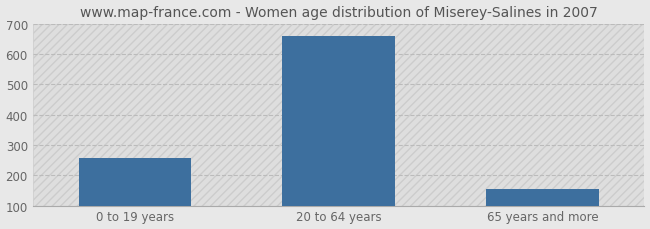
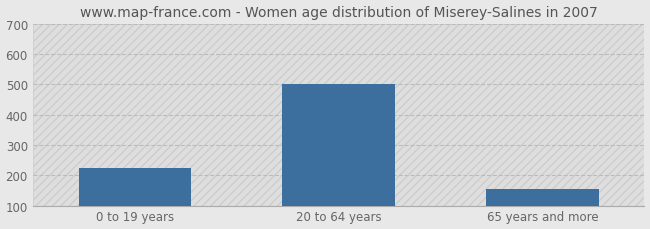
0 to 19 years: 258 -> 225
20 to 64 years: 660 -> 500
